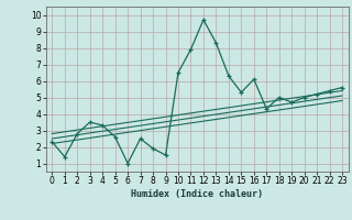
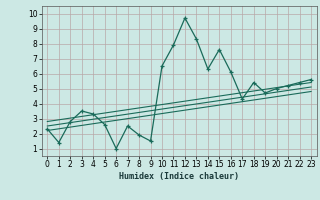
15: 5.3 -> 7.6
18: 5.0 -> 5.4
